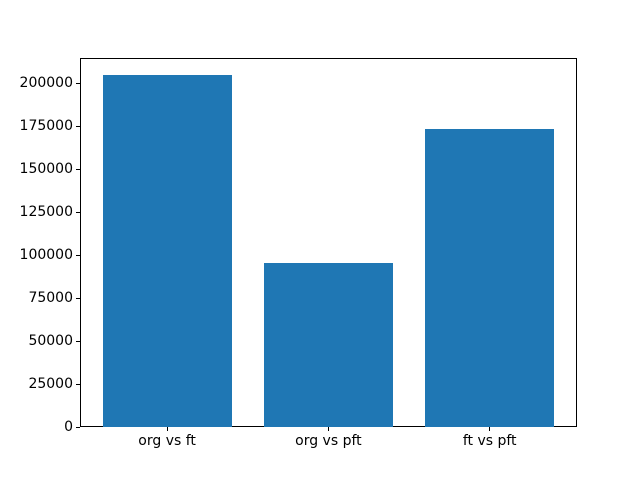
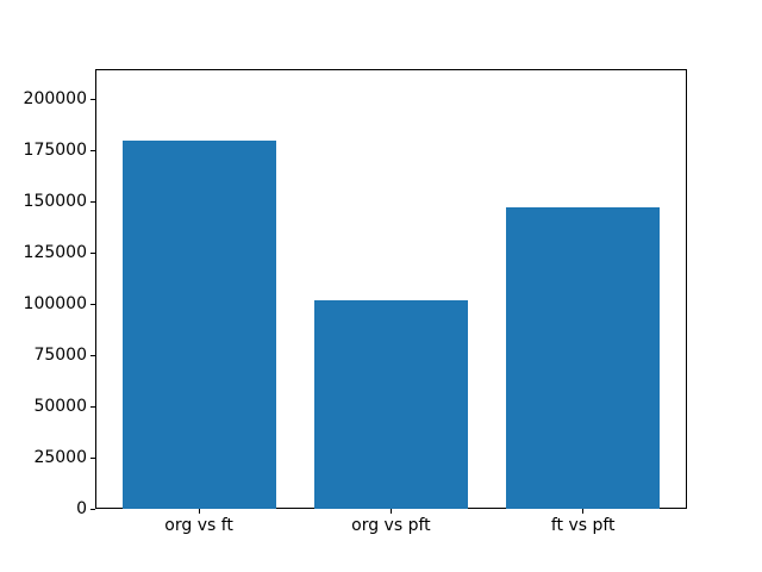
org vs ft: 205000 -> 180000
org vs pft: 96000 -> 102000
ft vs pft: 173000 -> 147000
